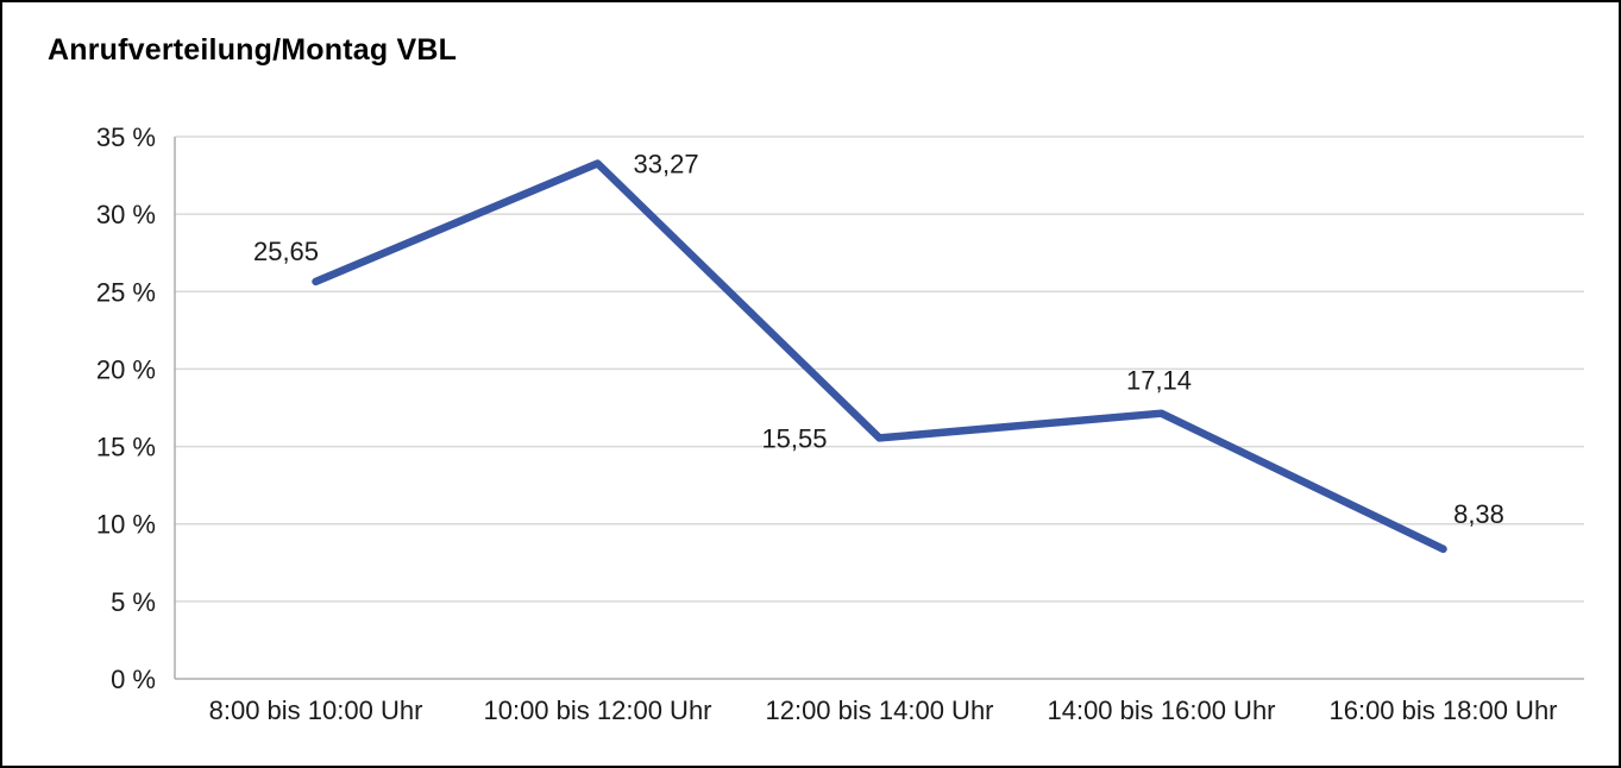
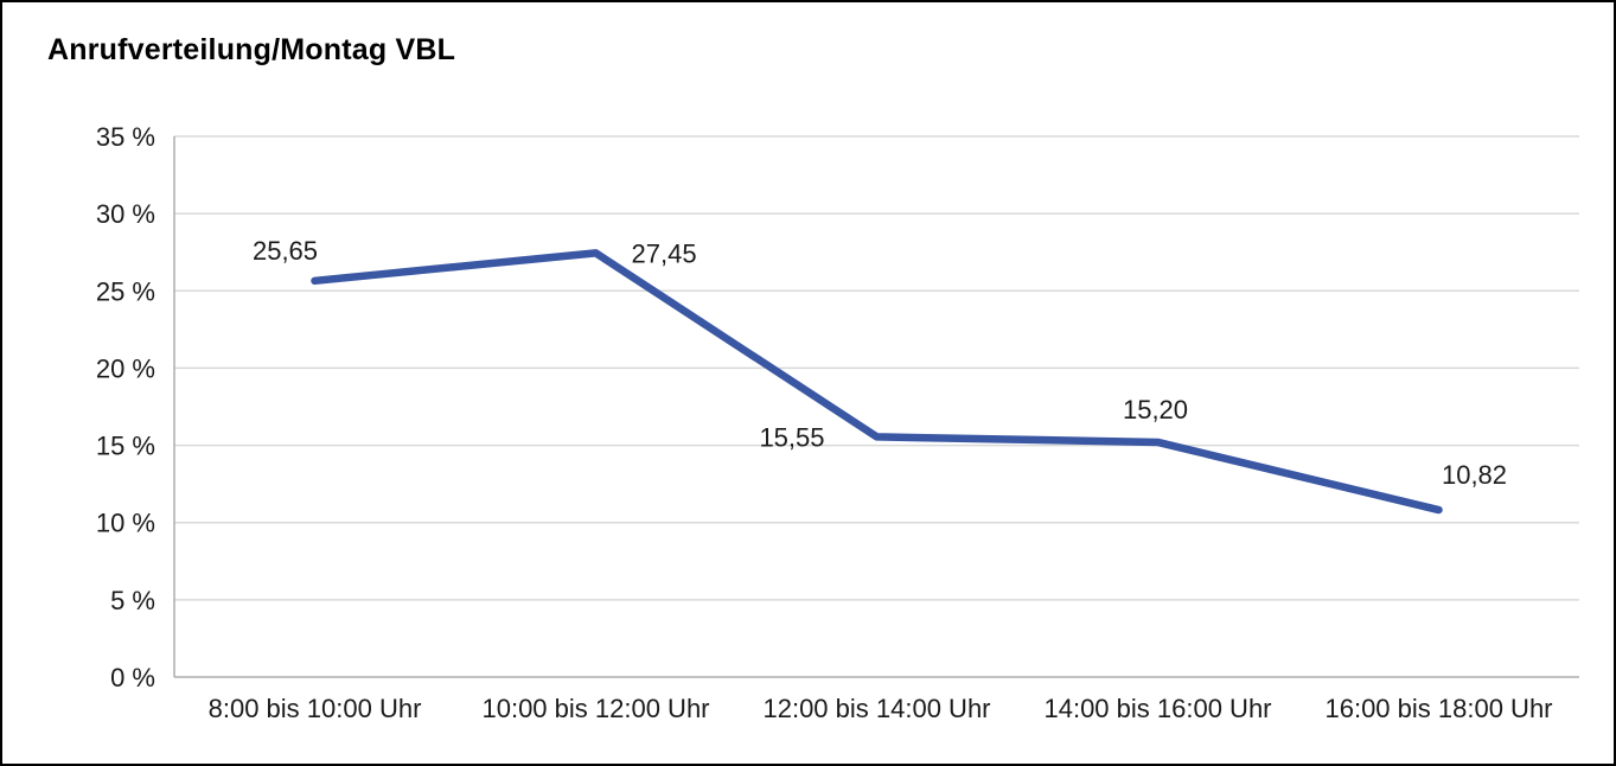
10:00 bis 12:00 Uhr: 33,27 -> 27,45
14:00 bis 16:00 Uhr: 17,14 -> 15,20
16:00 bis 18:00 Uhr: 8,38 -> 10,82
